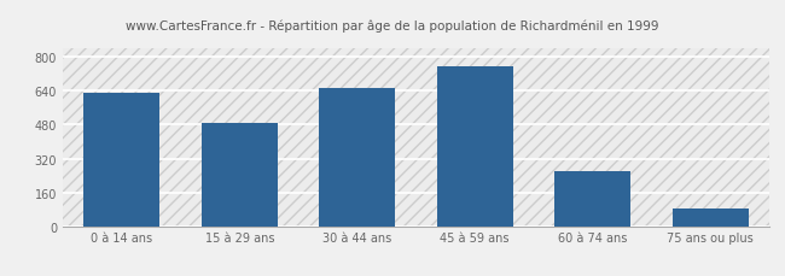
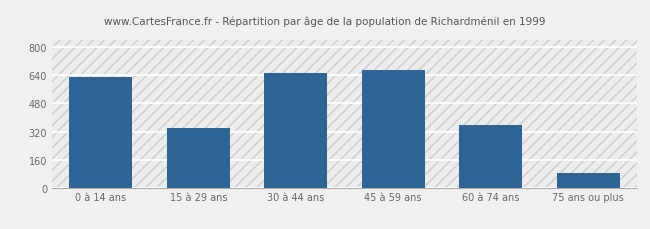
15 à 29 ans: 490 -> 340
45 à 59 ans: 760 -> 670
60 à 74 ans: 260 -> 360
